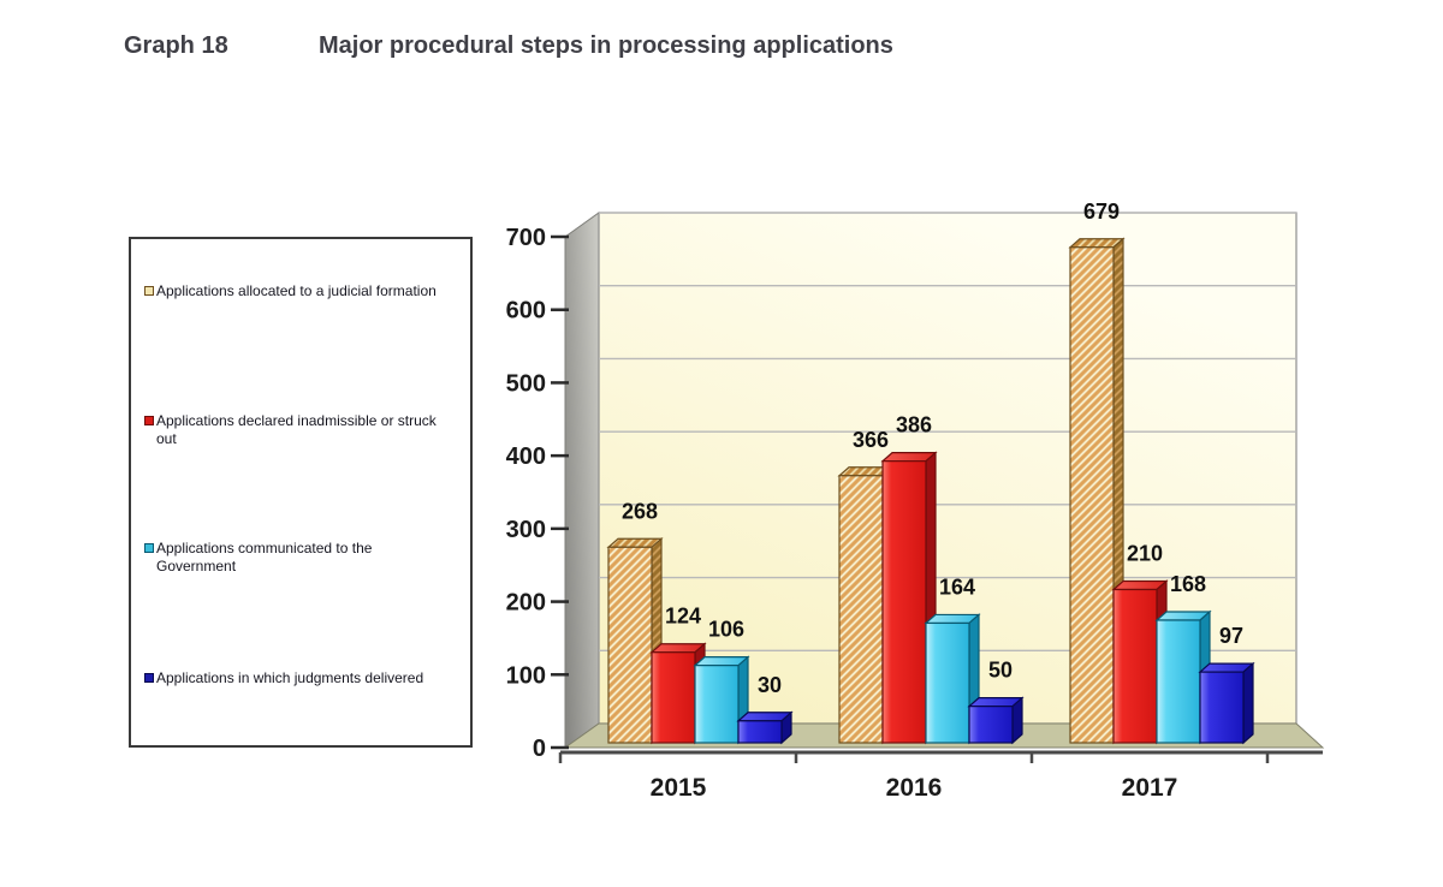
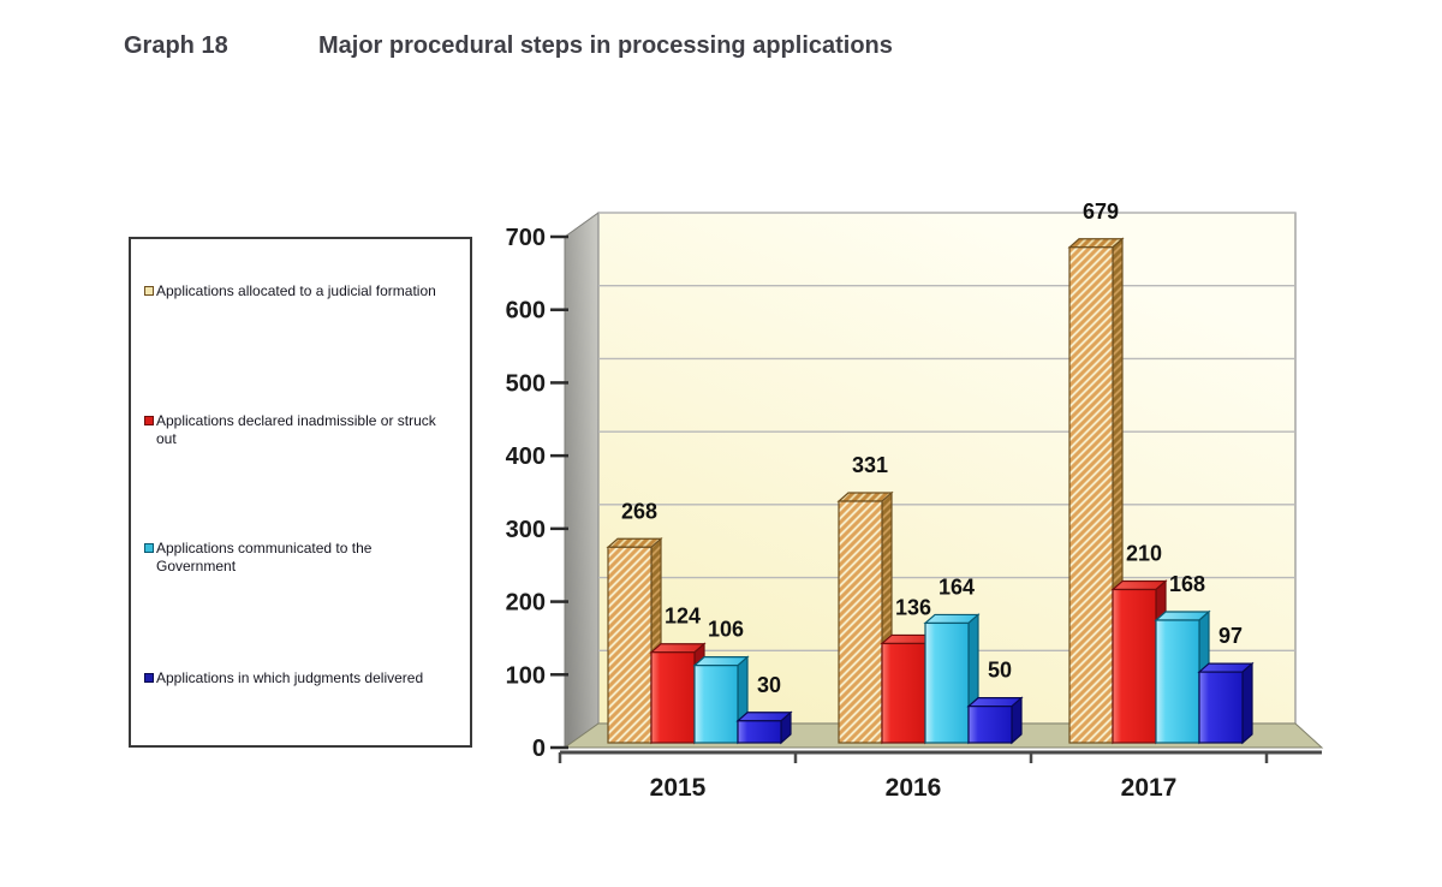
Applications allocated to a judicial formation/2016: 366 -> 331
Applications declared inadmissible or struck out/2016: 386 -> 136
